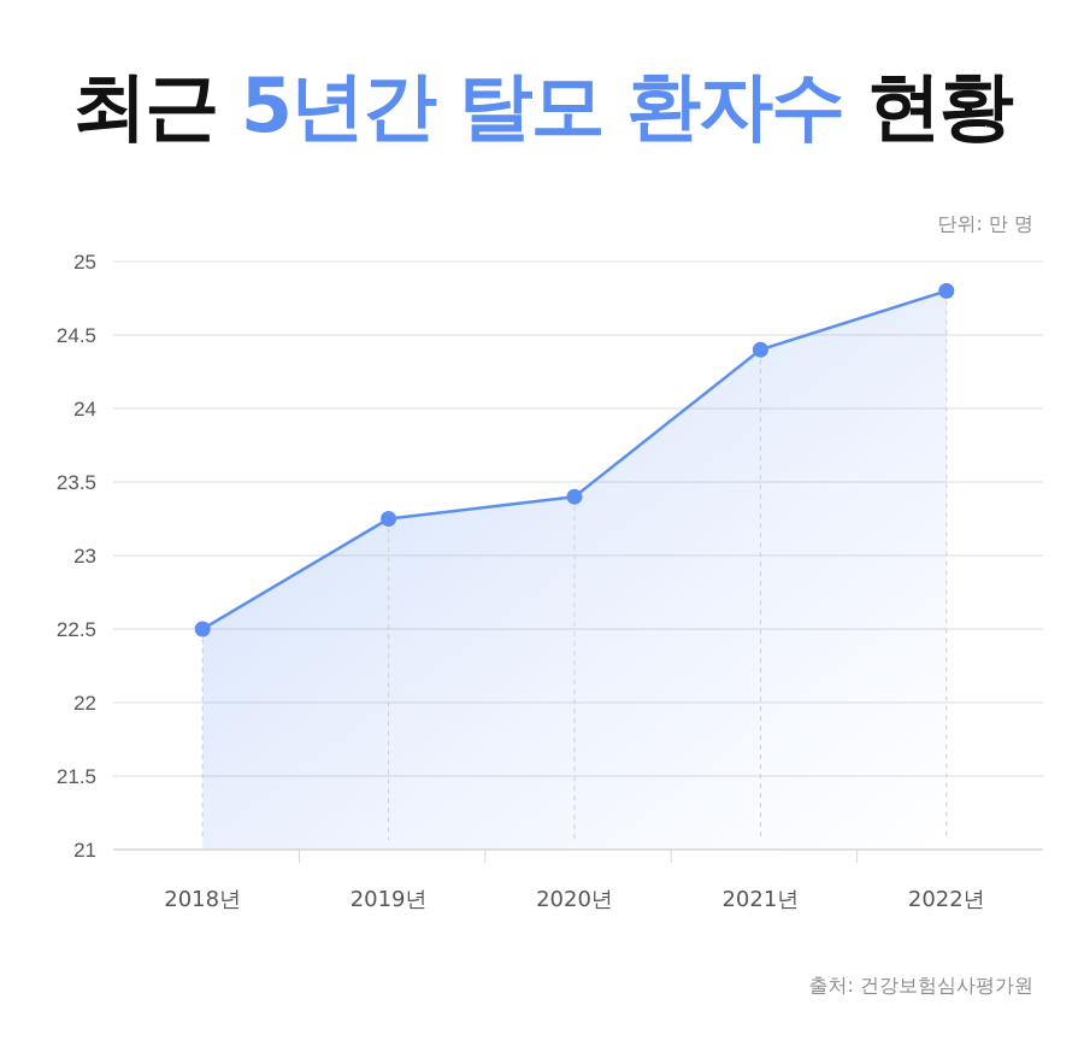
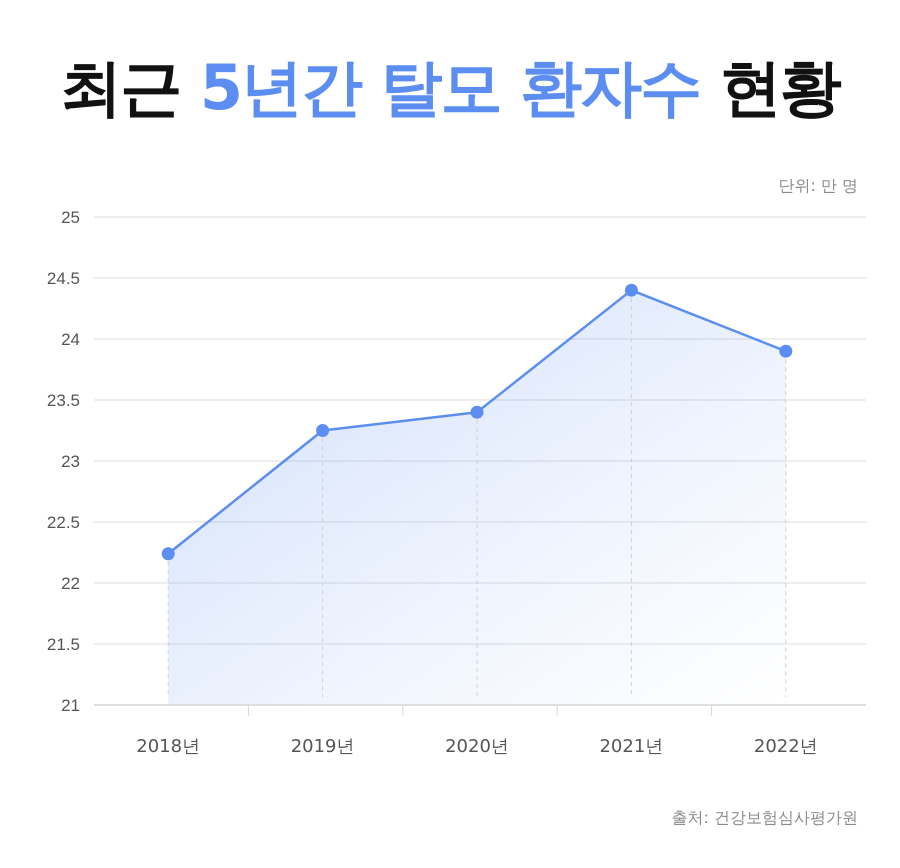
2018년: 22.50 -> 22.24
2022년: 24.80 -> 23.90
